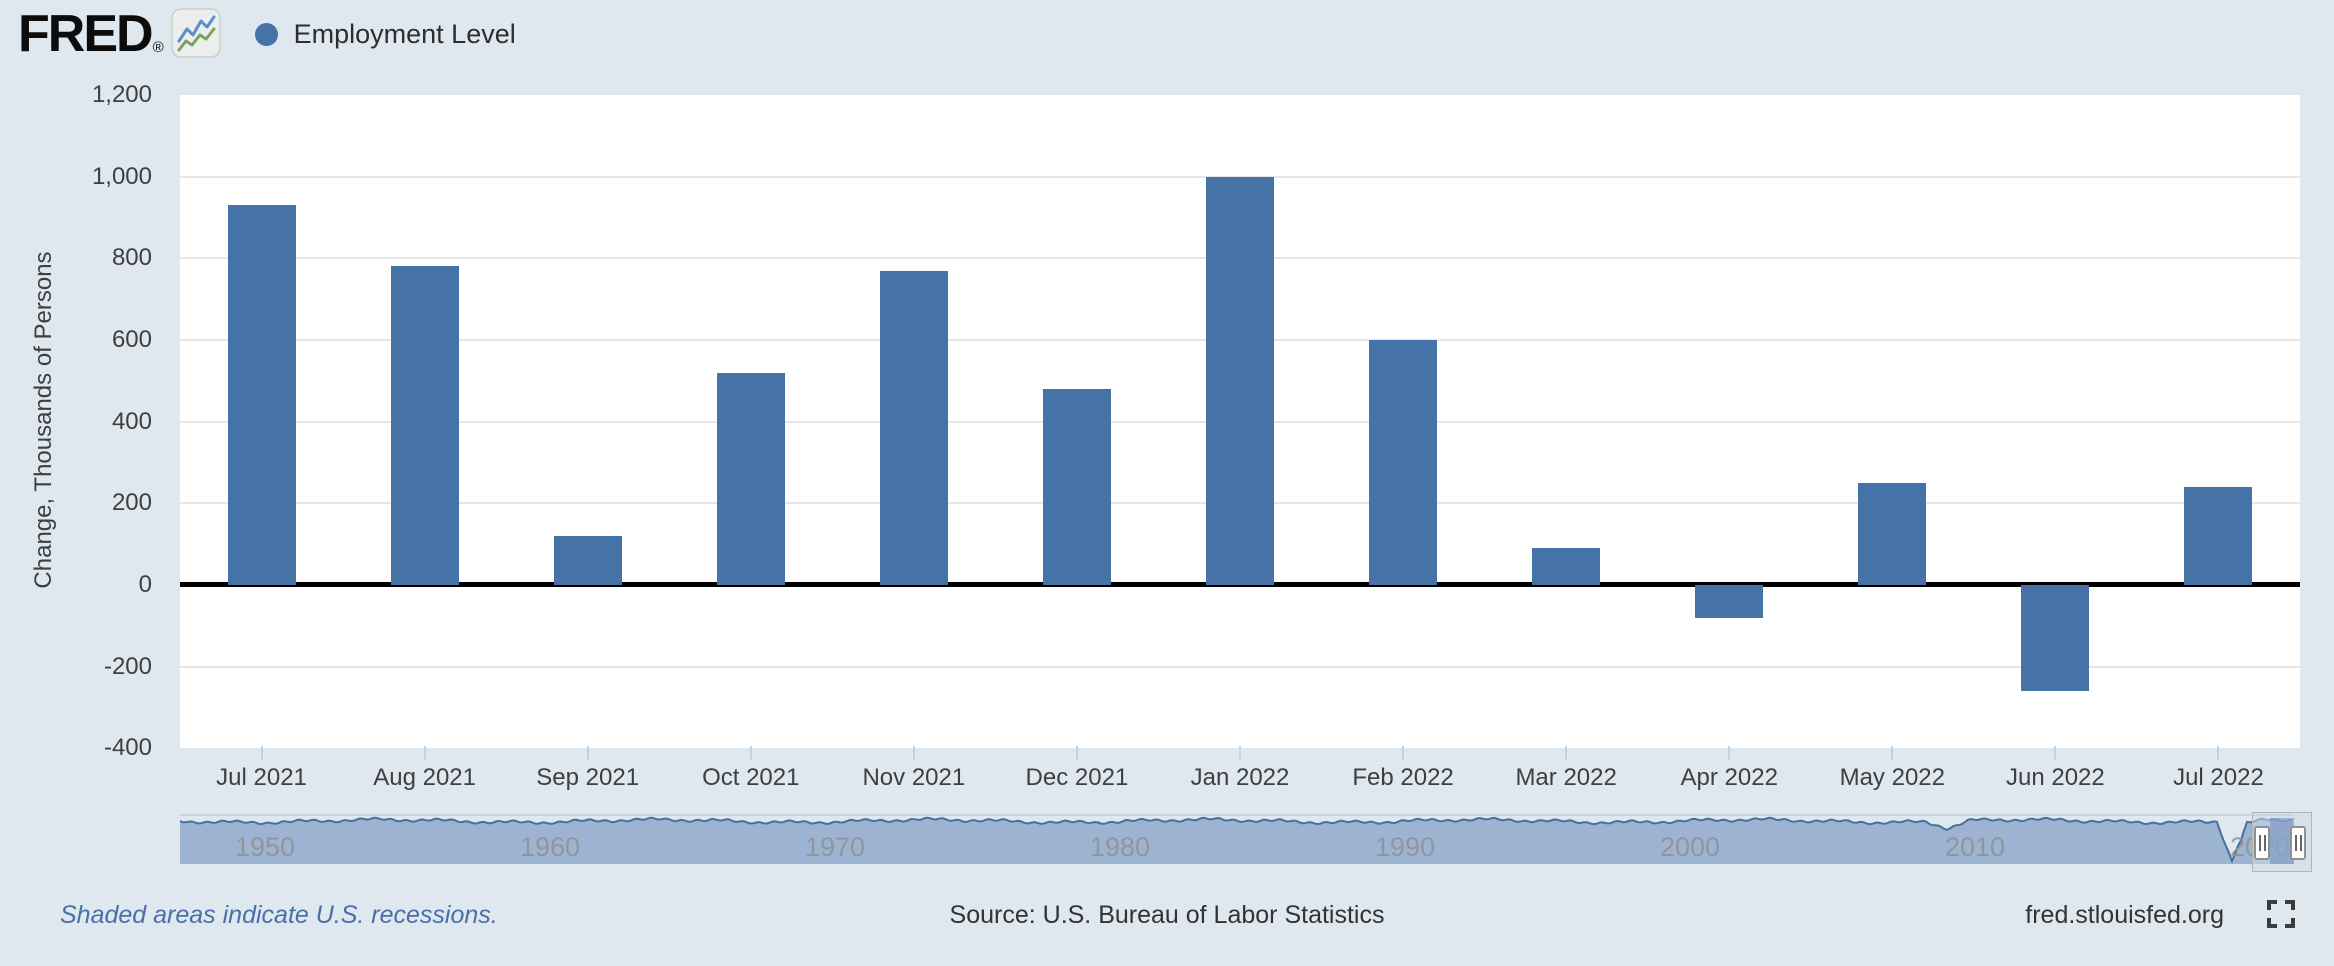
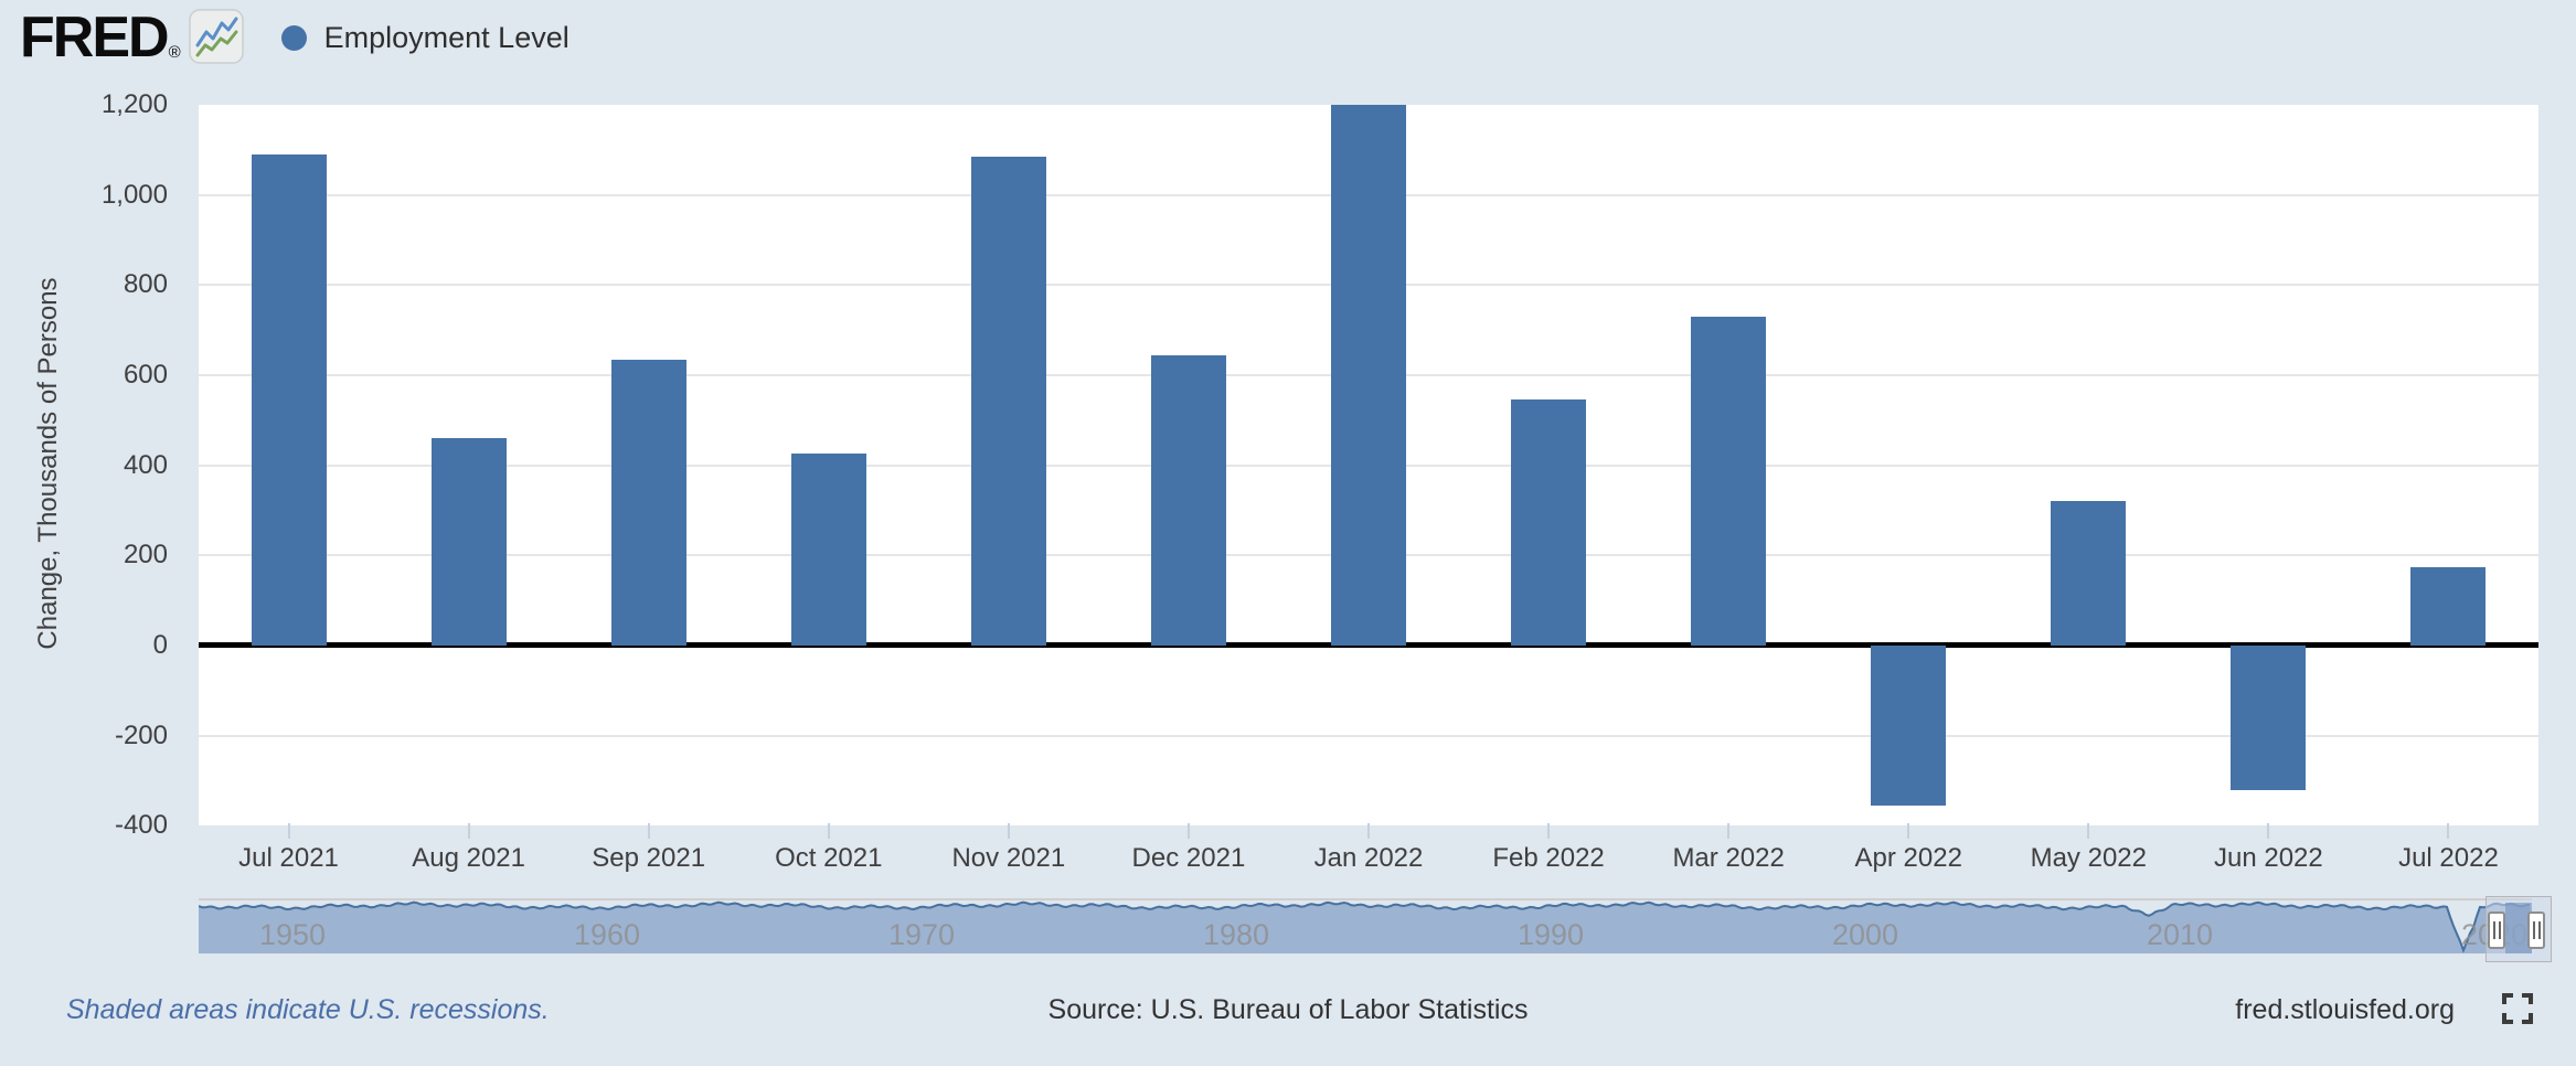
Jul 2021: 930 -> 1090
Aug 2021: 780 -> 460
Sep 2021: 120 -> 640
Oct 2021: 520 -> 420
Nov 2021: 770 -> 1080
Dec 2021: 480 -> 640
Jan 2022: 1000 -> 1200
Feb 2022: 600 -> 540
Mar 2022: 90 -> 730
Apr 2022: -80 -> -360
May 2022: 250 -> 320
Jun 2022: -260 -> -320
Jul 2022: 240 -> 180
